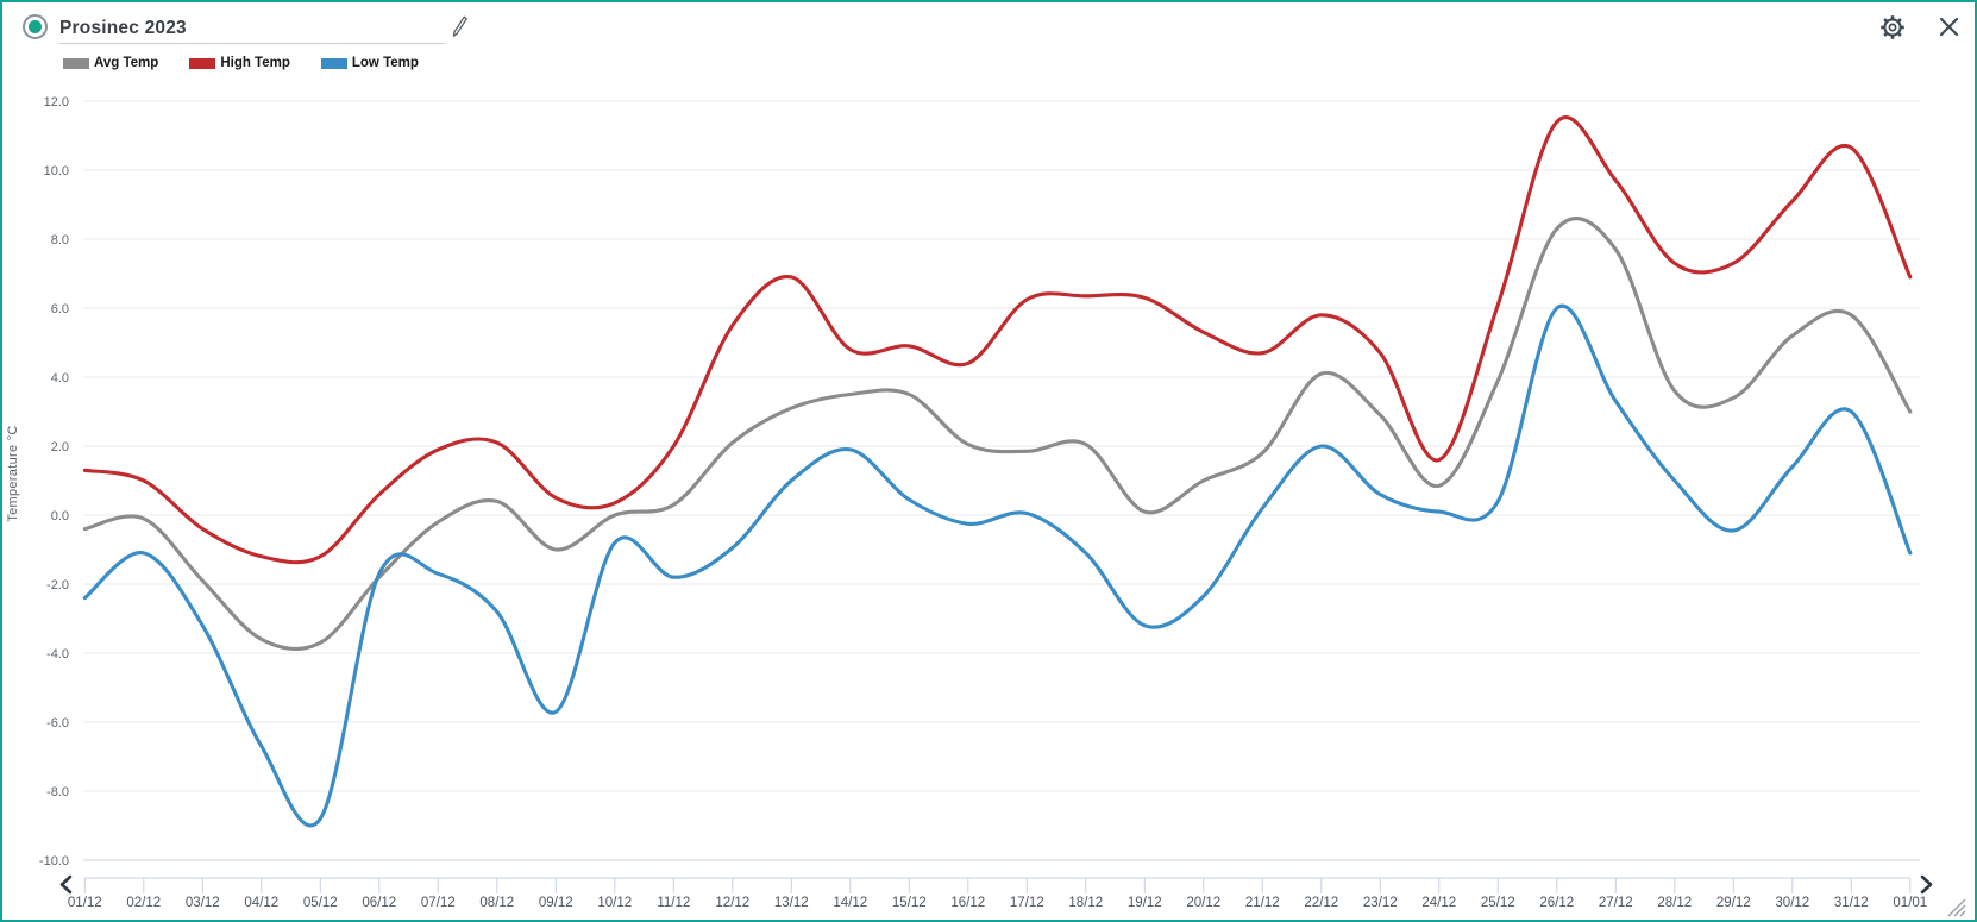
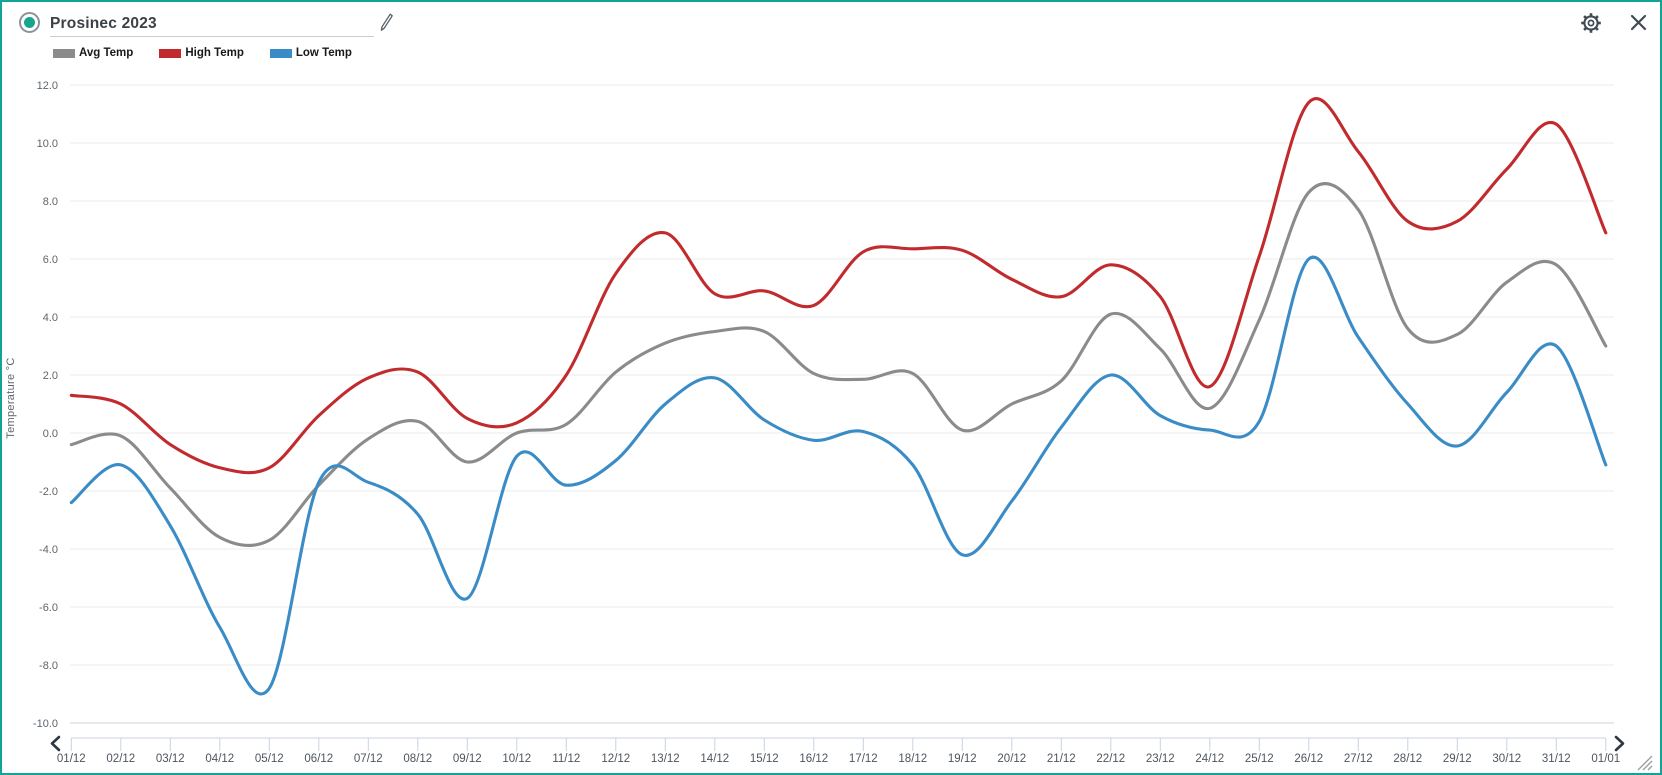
Low Temp/19/12: -3.2 -> -4.2
